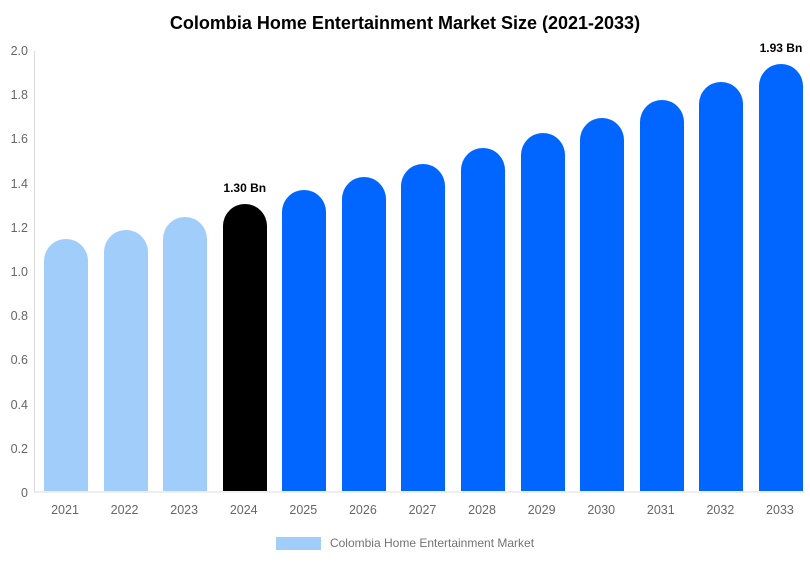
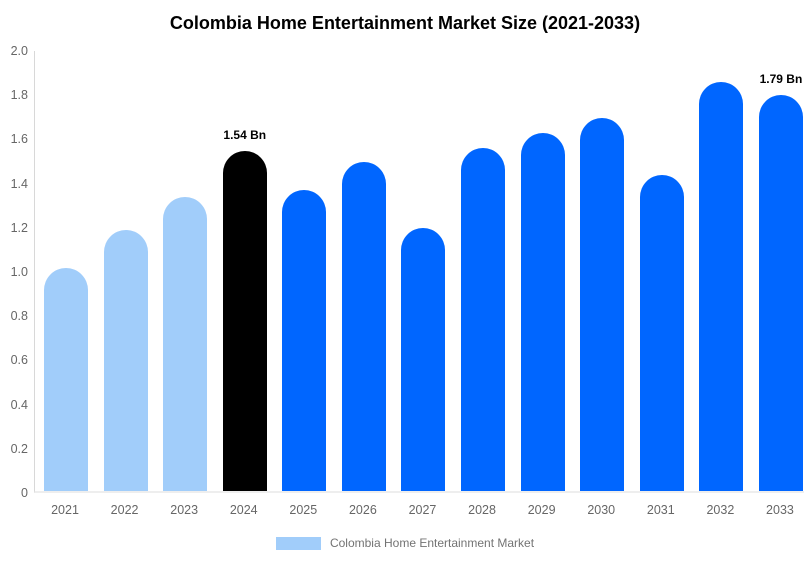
2021: 1.14 -> 1.01
2023: 1.24 -> 1.33
2024: 1.30 -> 1.54
2026: 1.42 -> 1.49
2027: 1.48 -> 1.19
2031: 1.77 -> 1.43
2033: 1.93 -> 1.79
